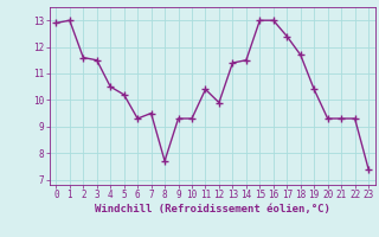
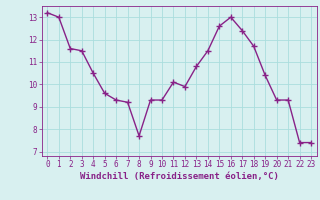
0: 12.9 -> 13.2
5: 10.2 -> 9.6
7: 9.5 -> 9.2
11: 10.4 -> 10.1
13: 11.4 -> 10.8
15: 13.0 -> 12.6
22: 9.3 -> 7.4
